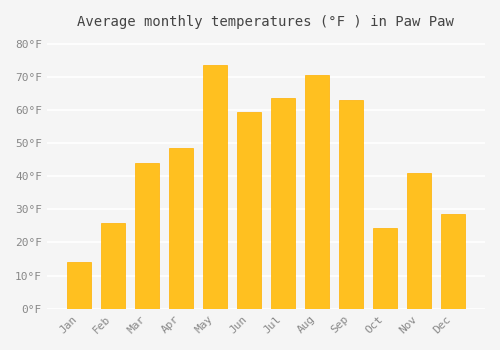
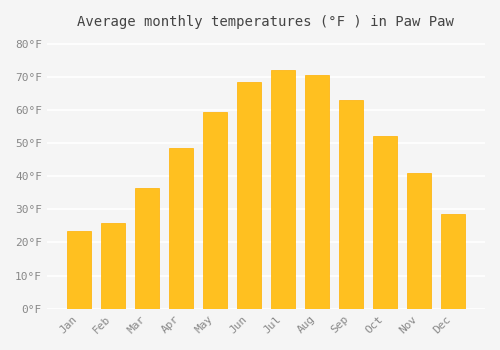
Jan: 14.0°F -> 23.5°F
Mar: 44.0°F -> 36.5°F
May: 73.5°F -> 59.5°F
Jun: 59.5°F -> 68.5°F
Jul: 63.5°F -> 72.0°F
Oct: 24.5°F -> 52.0°F
